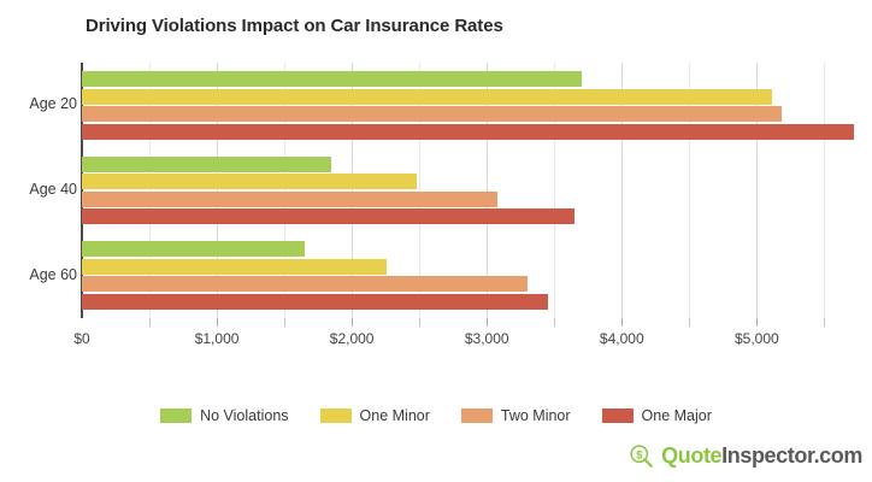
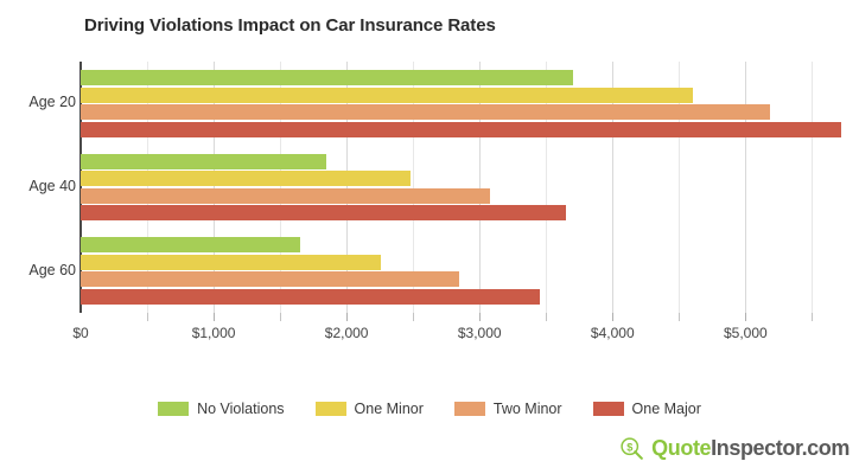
One Minor/Age 20: $5110 -> $4600
Two Minor/Age 60: $3300 -> $2850
